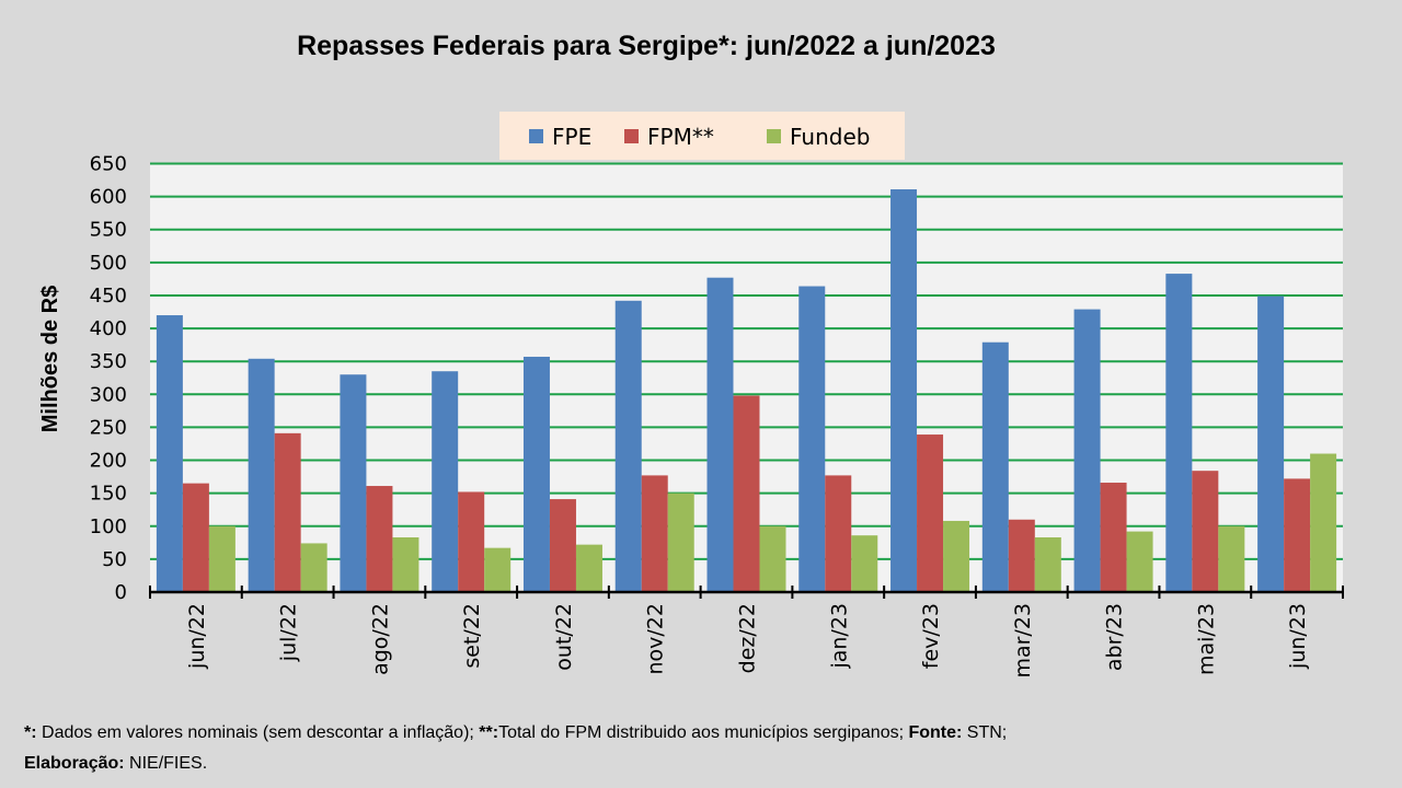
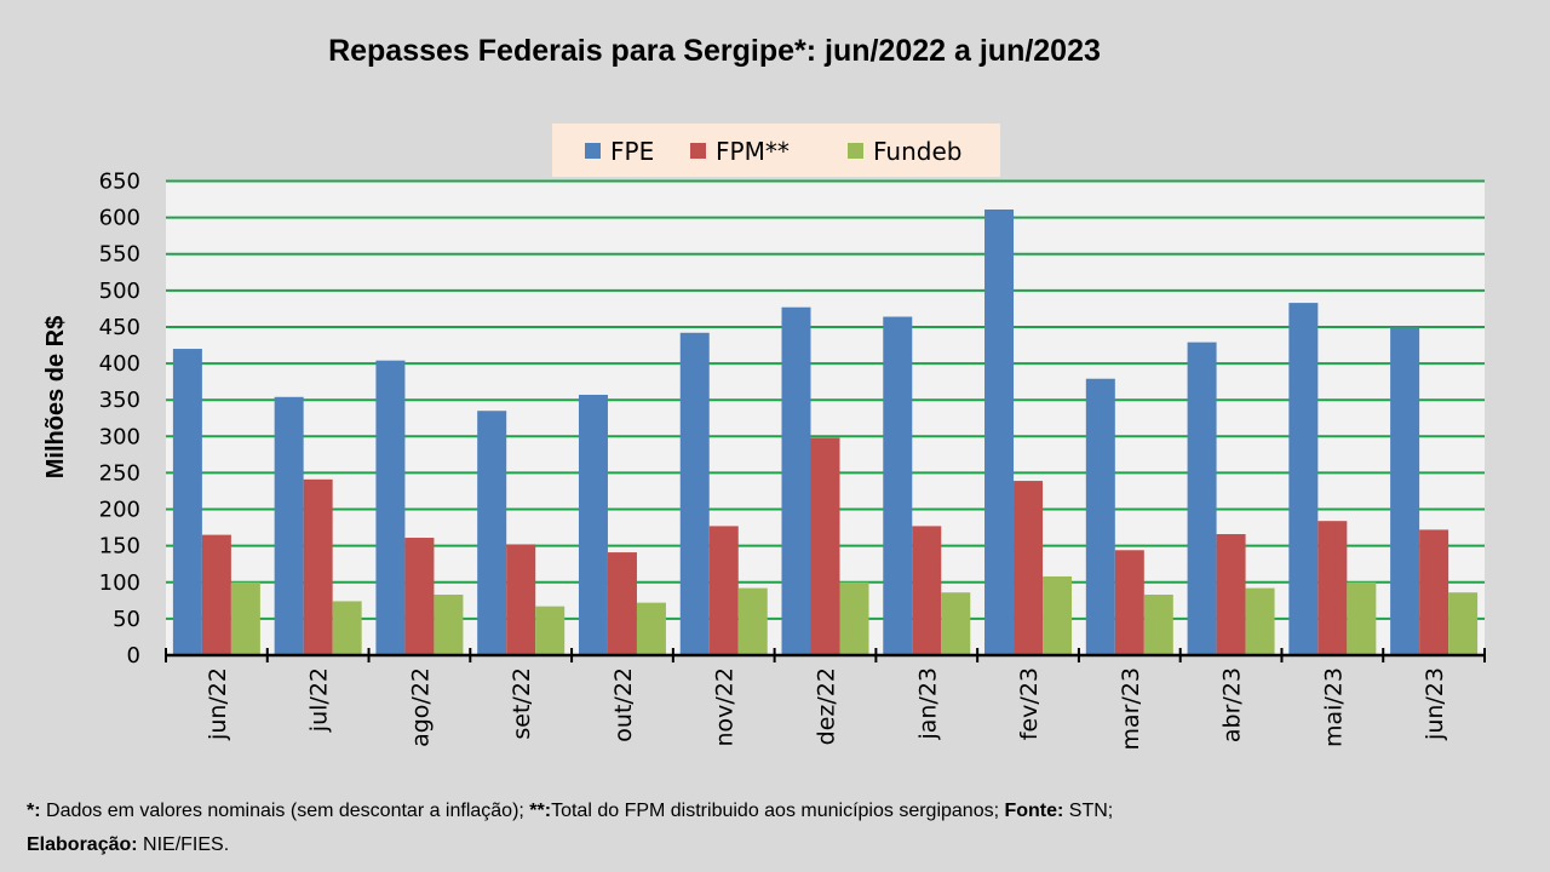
FPE/ago/22: 330 -> 400
Fundeb/nov/22: 150 -> 90
FPM**/mar/23: 110 -> 140
Fundeb/jun/23: 210 -> 90
